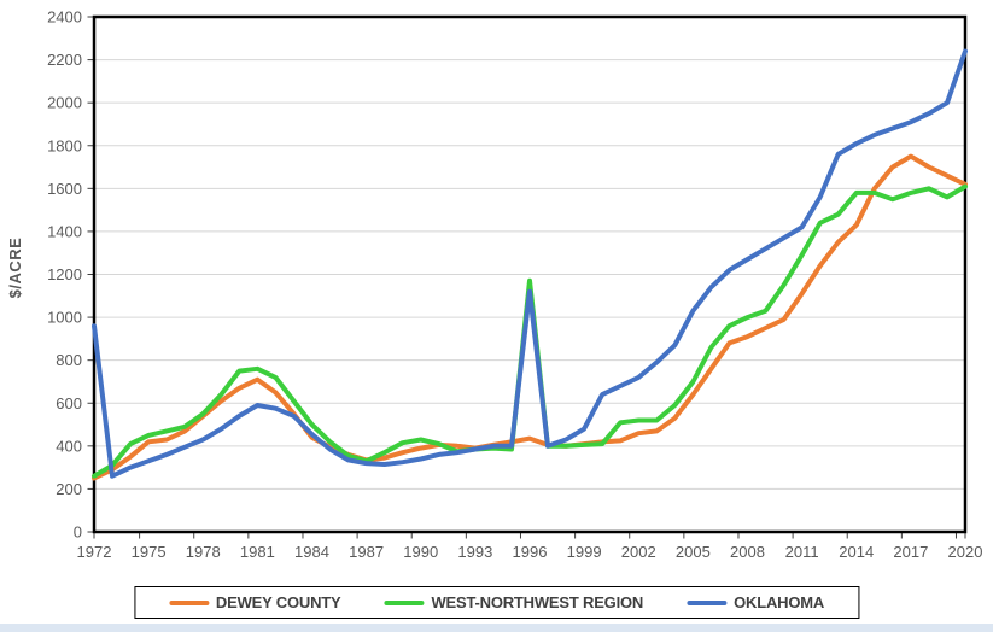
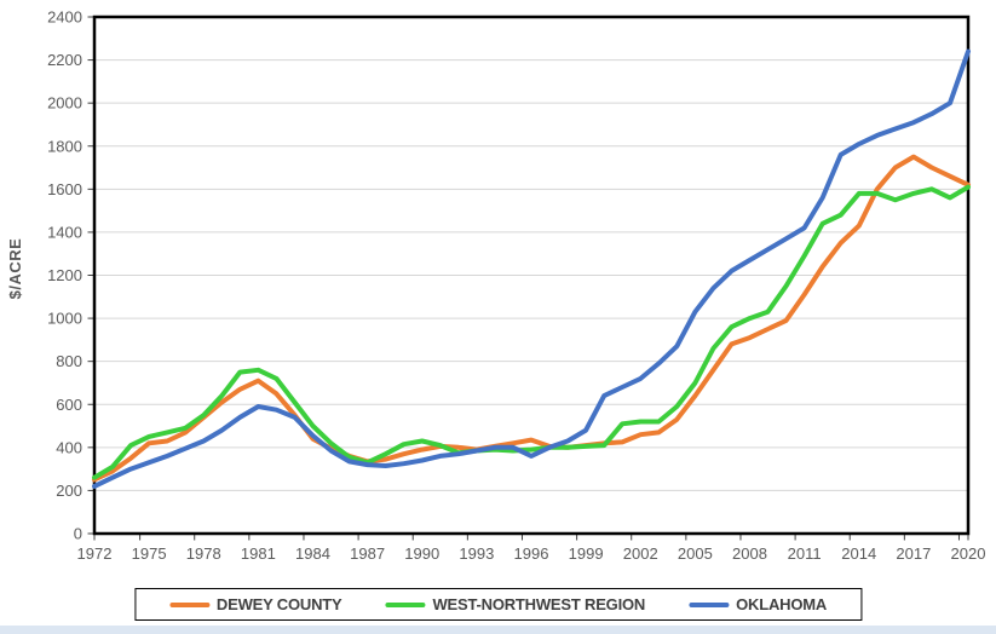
OKLAHOMA/1972: 960 -> 220
WEST-NORTHWEST REGION/1996: 1170 -> 390
OKLAHOMA/1996: 1120 -> 360
